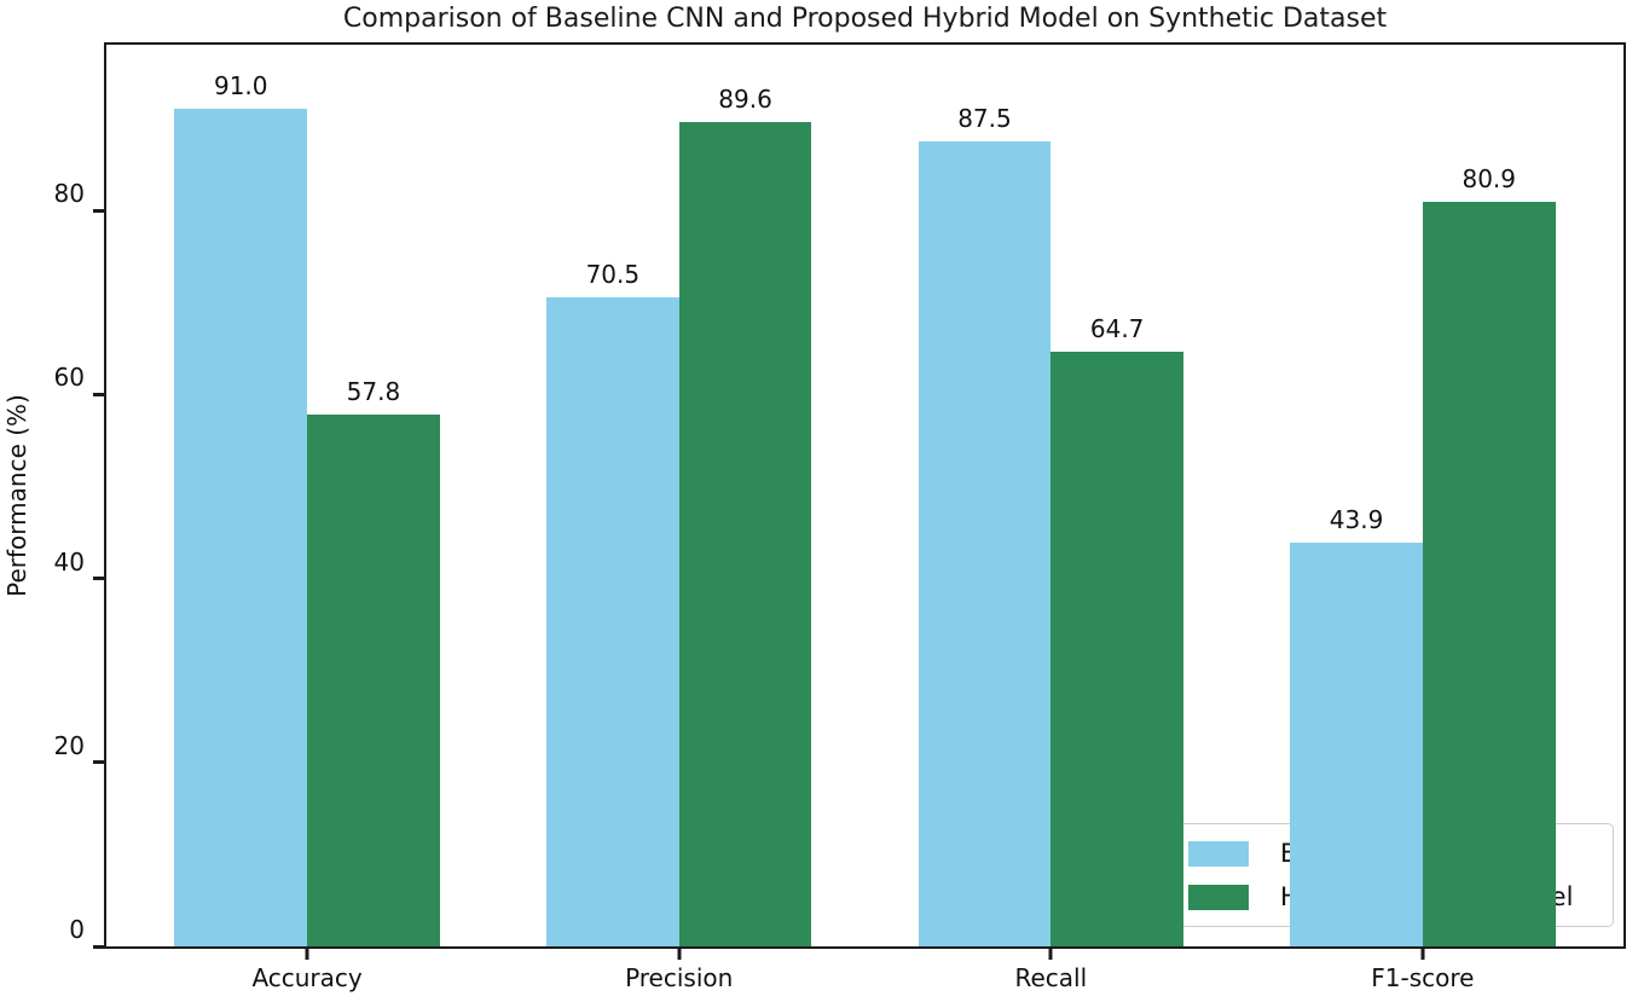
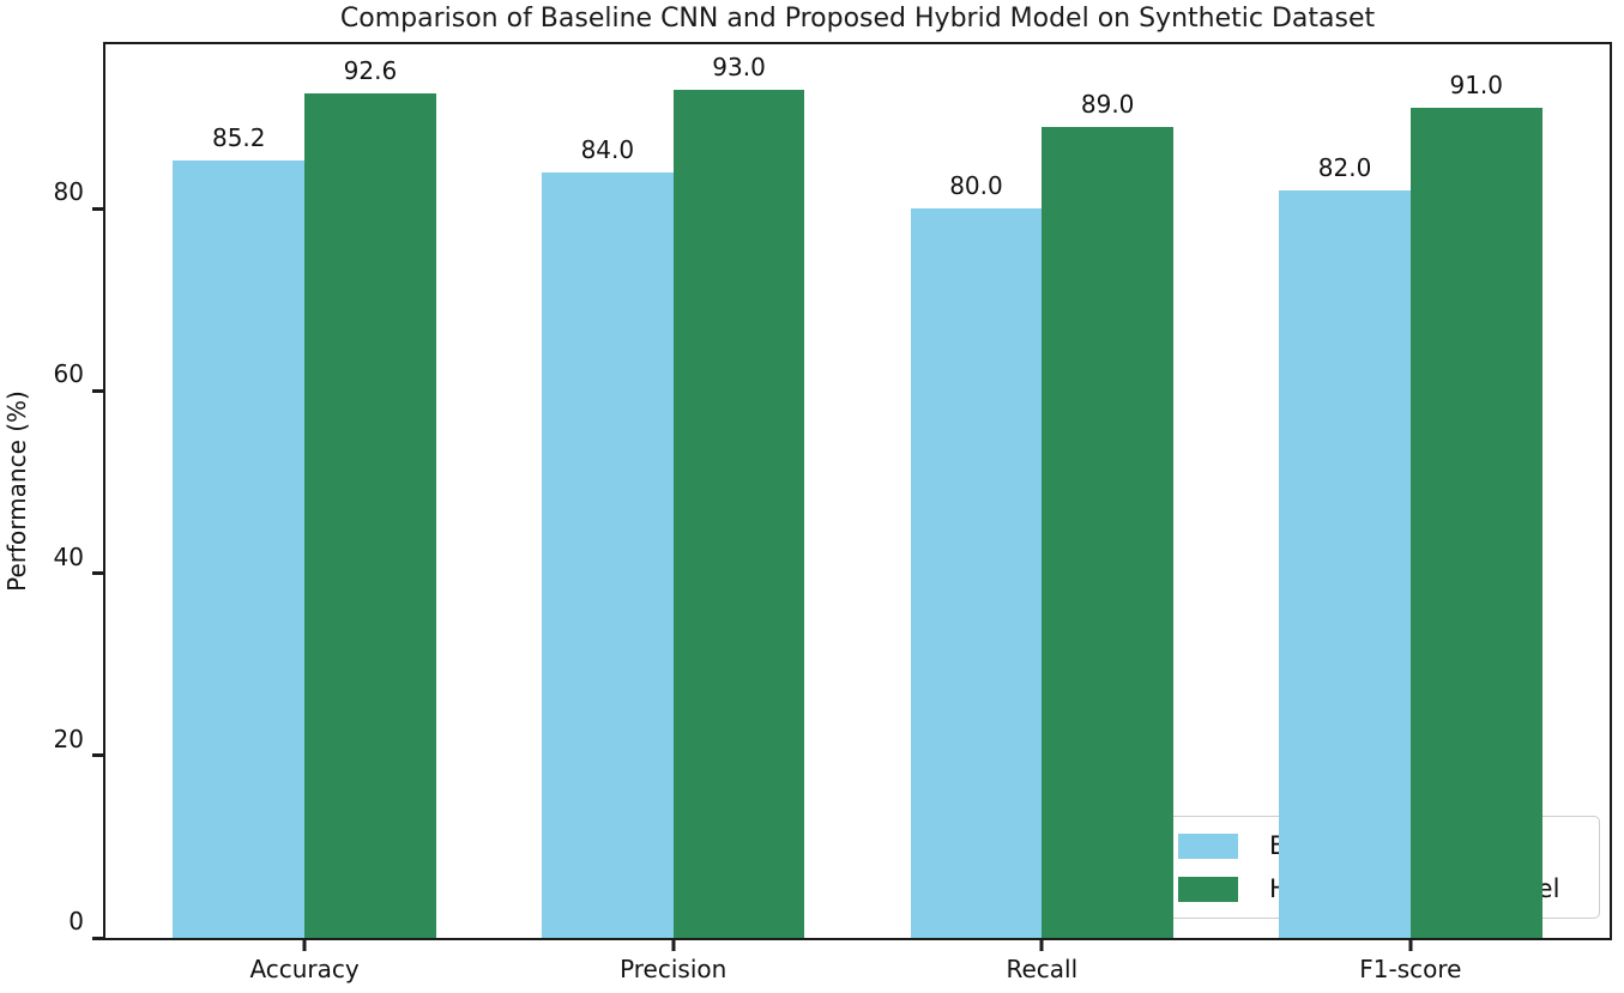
Baseline CNN/Accuracy: 91.0 -> 85.2
Hybrid Proposed Model/Accuracy: 57.8 -> 92.6
Baseline CNN/Precision: 70.5 -> 84.0
Hybrid Proposed Model/Precision: 89.6 -> 93.0
Baseline CNN/Recall: 87.5 -> 80.0
Hybrid Proposed Model/Recall: 64.7 -> 89.0
Baseline CNN/F1-score: 43.9 -> 82.0
Hybrid Proposed Model/F1-score: 80.9 -> 91.0
